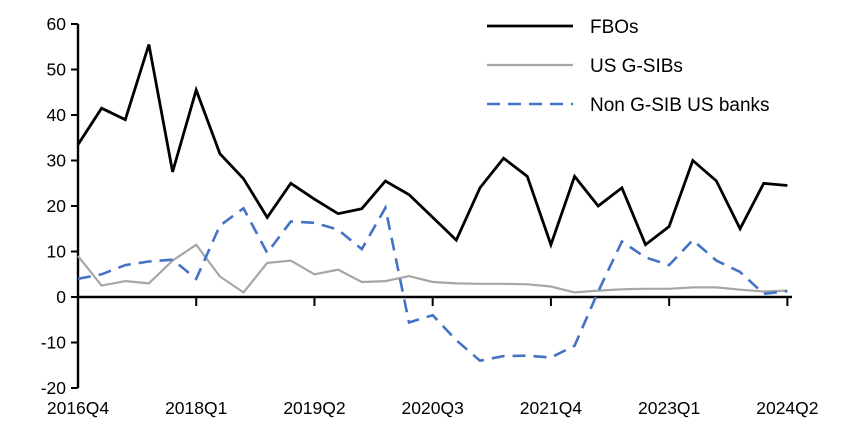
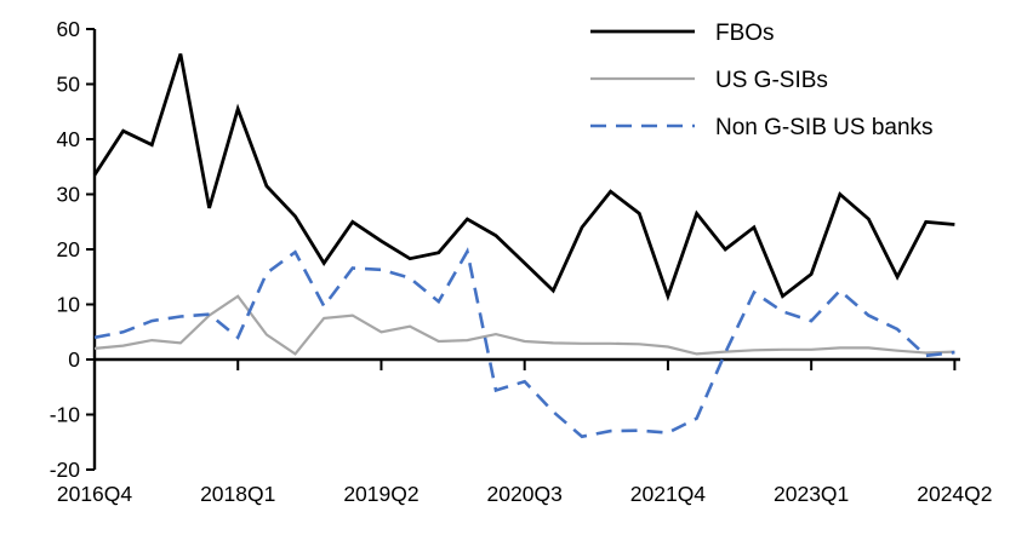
US G-SIBs/2016Q4: 9 -> 2
